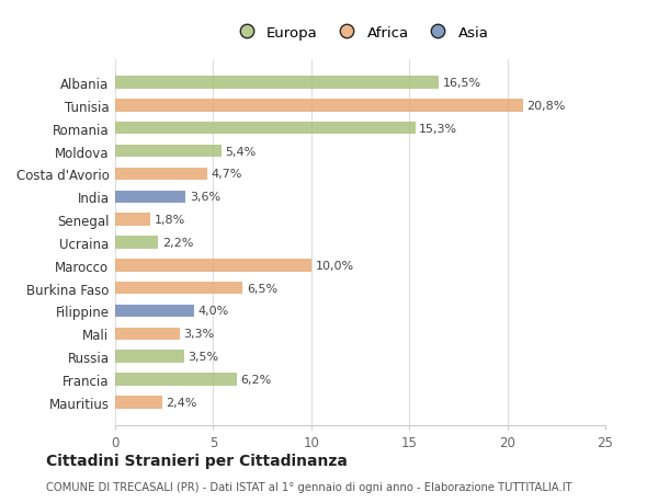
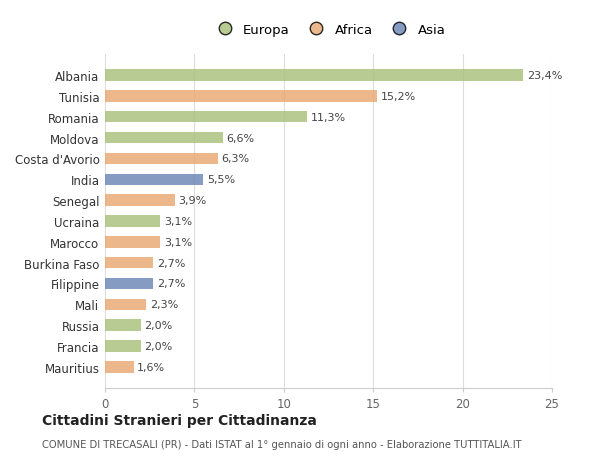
Albania: 16,5% -> 23,4%
Tunisia: 20,8% -> 15,2%
Romania: 15,3% -> 11,3%
Moldova: 5,4% -> 6,6%
Costa d'Avorio: 4,7% -> 6,3%
India: 3,6% -> 5,5%
Senegal: 1,8% -> 3,9%
Ucraina: 2,2% -> 3,1%
Marocco: 10,0% -> 3,1%
Burkina Faso: 6,5% -> 2,7%
Filippine: 4,0% -> 2,7%
Mali: 3,3% -> 2,3%
Russia: 3,5% -> 2,0%
Francia: 6,2% -> 2,0%
Mauritius: 2,4% -> 1,6%
